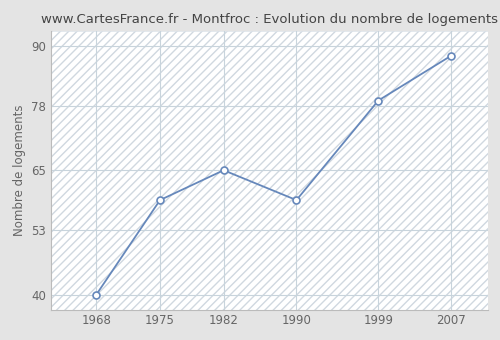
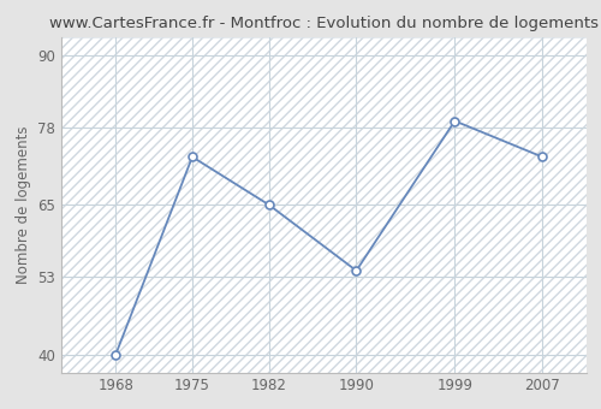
1975: 59 -> 73
1990: 59 -> 54
2007: 88 -> 73
